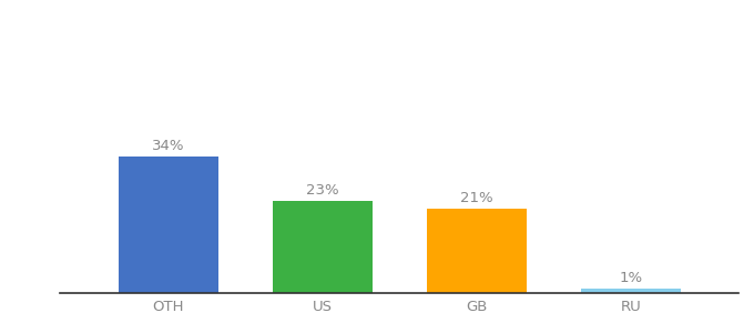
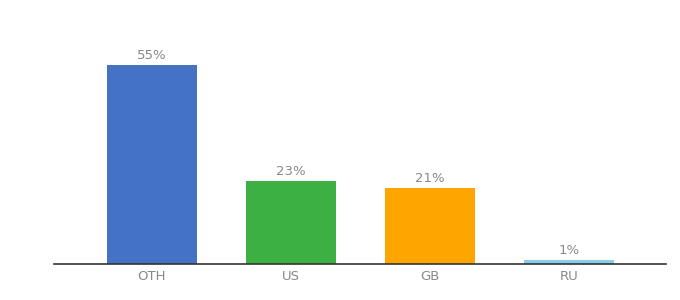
OTH: 34% -> 55%
